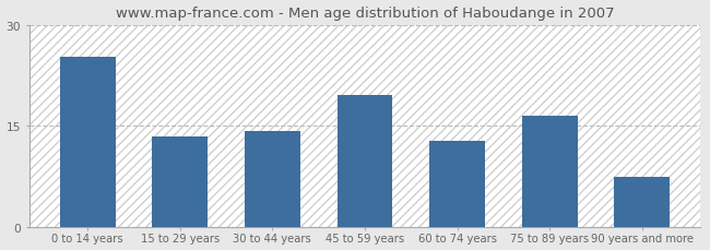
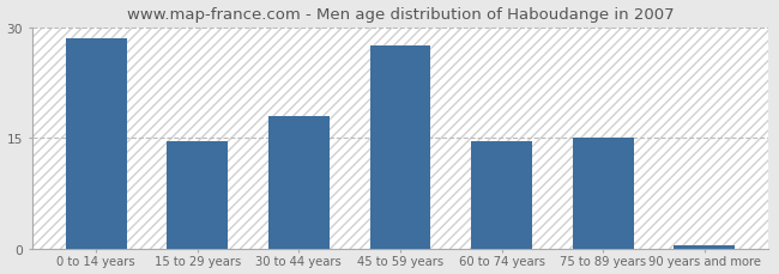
0 to 14 years: 25.2 -> 28.5
15 to 29 years: 13.4 -> 14.5
30 to 44 years: 14.2 -> 18.0
45 to 59 years: 19.6 -> 27.5
60 to 74 years: 12.8 -> 14.5
75 to 89 years: 16.6 -> 15.0
90 years and more: 7.4 -> 0.4
